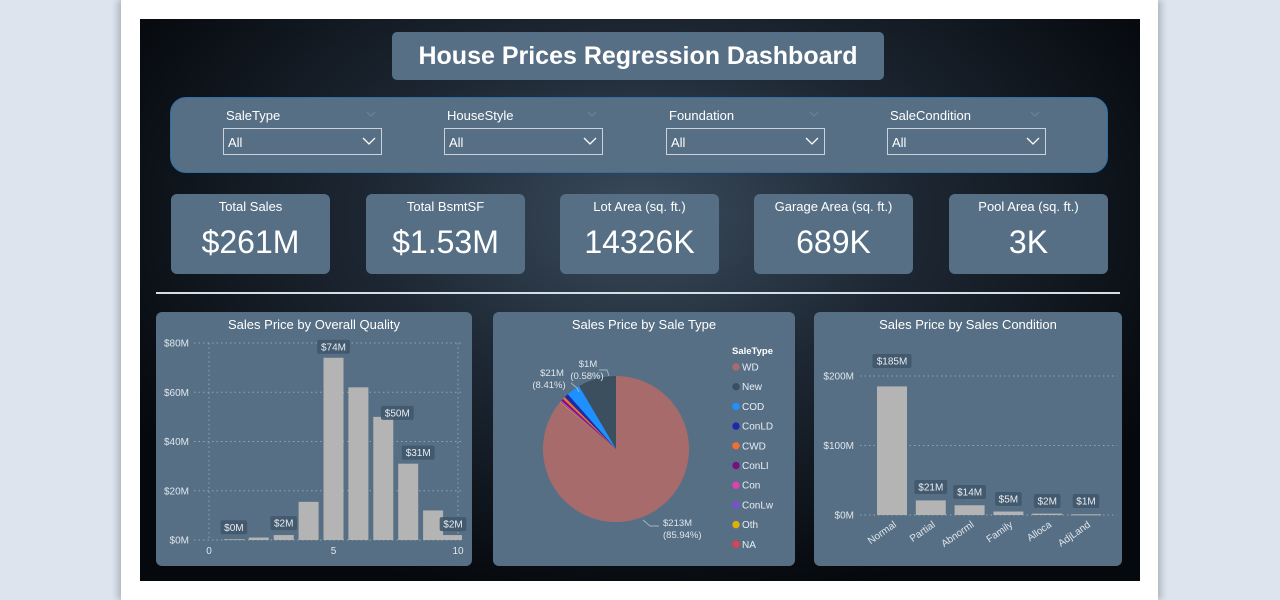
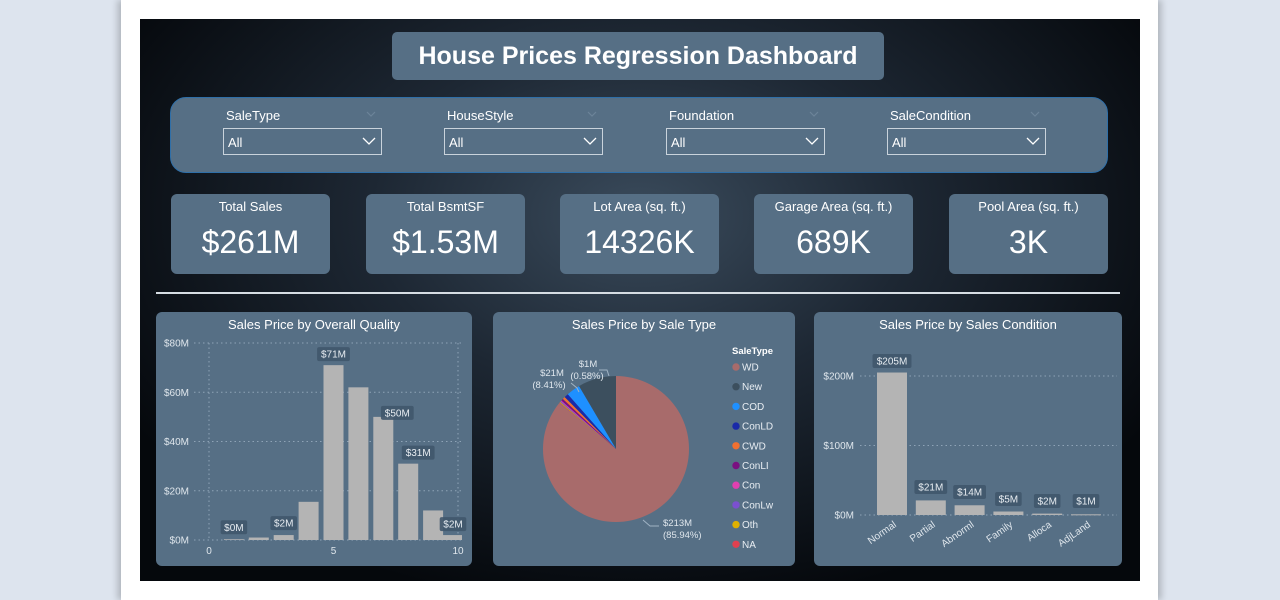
Sales Price by Overall Quality/5: $74M -> $71M
Sales Price by Sales Condition/Normal: $185M -> $205M
